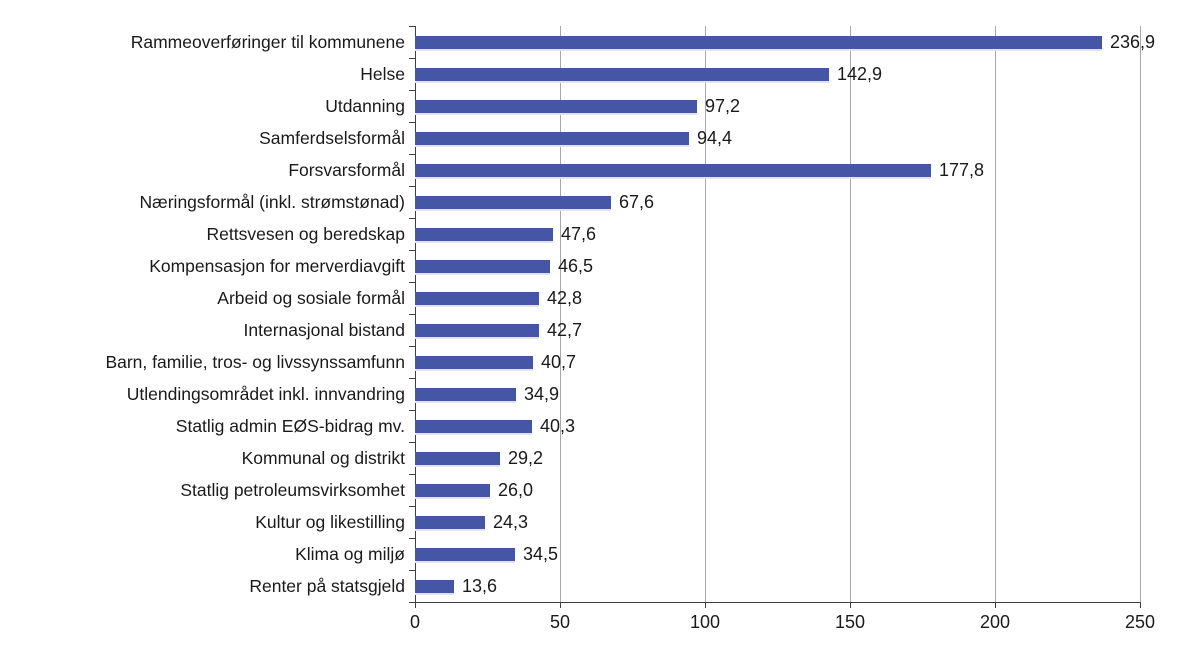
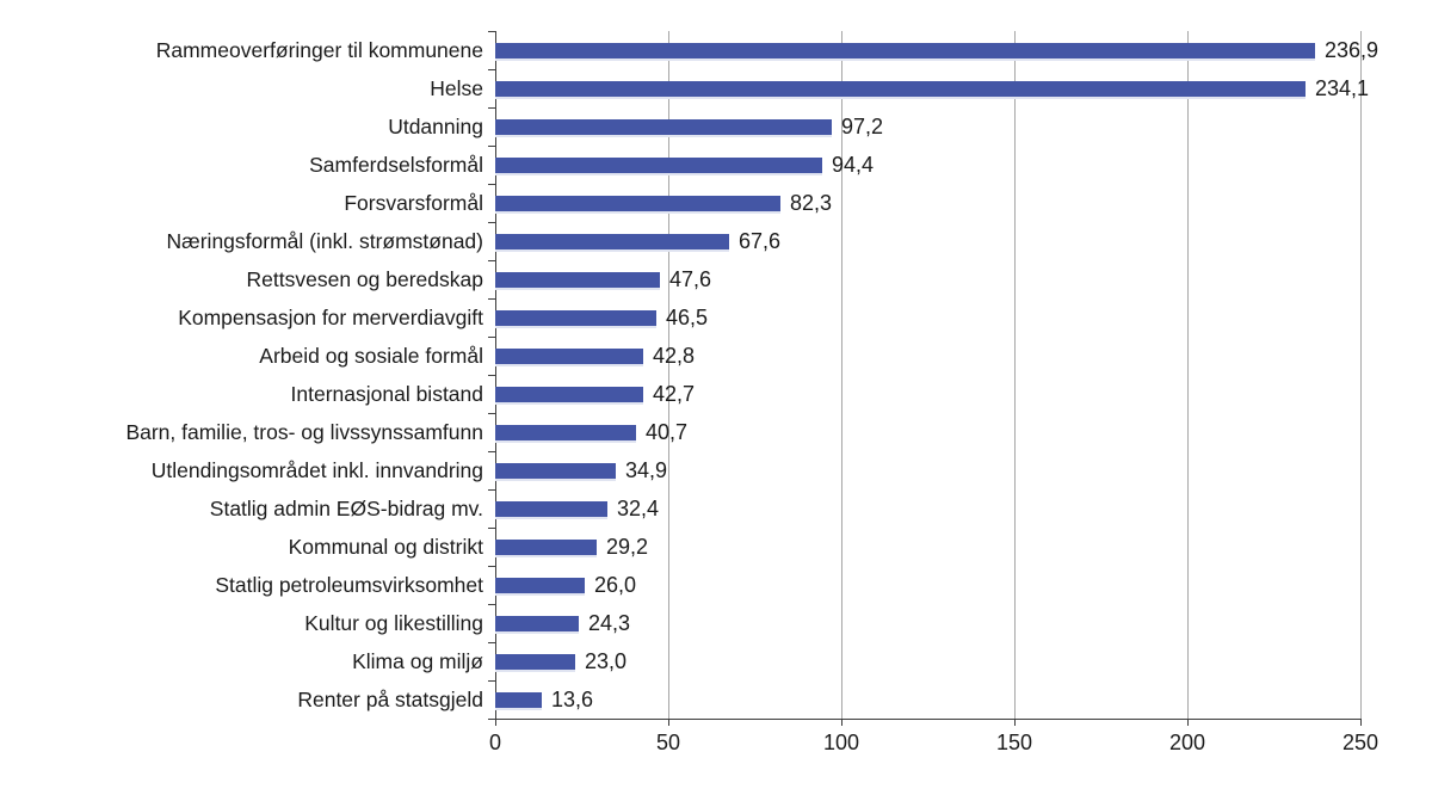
Helse: 142,9 -> 234,1
Forsvarsformål: 177,8 -> 82,3
Statlig admin EØS-bidrag mv.: 40,3 -> 32,4
Klima og miljø: 34,5 -> 23,0
